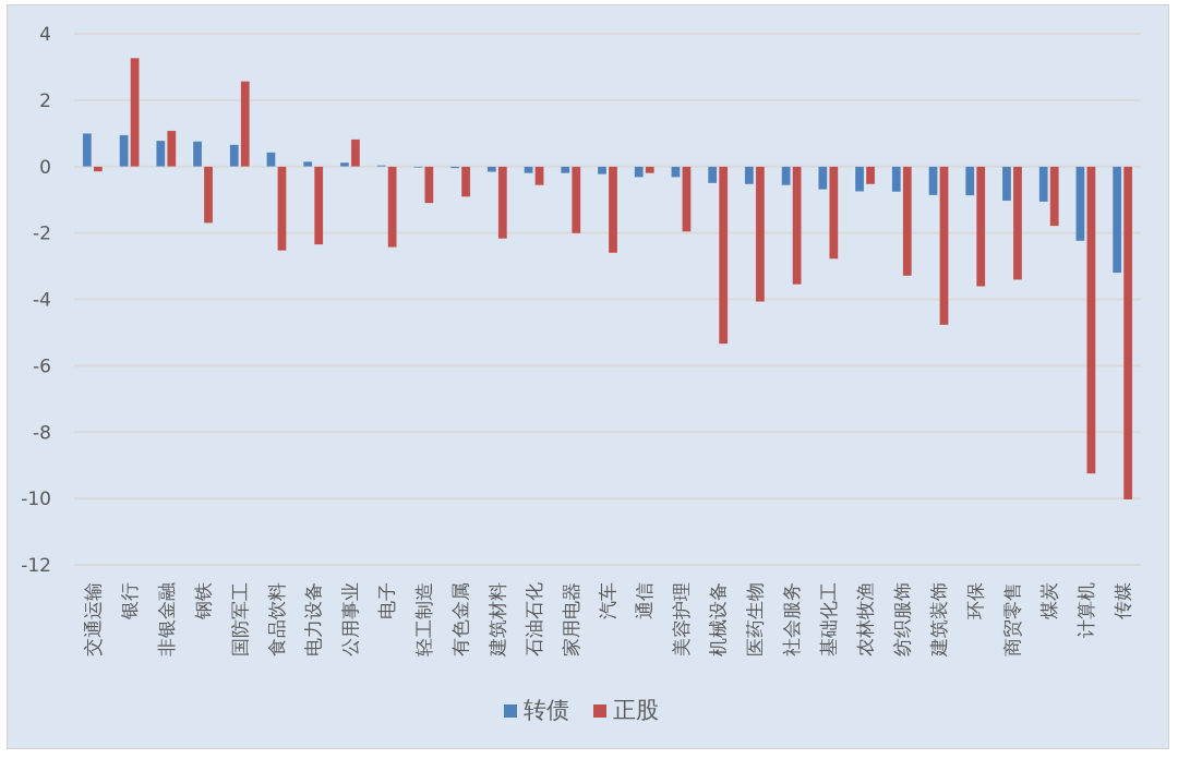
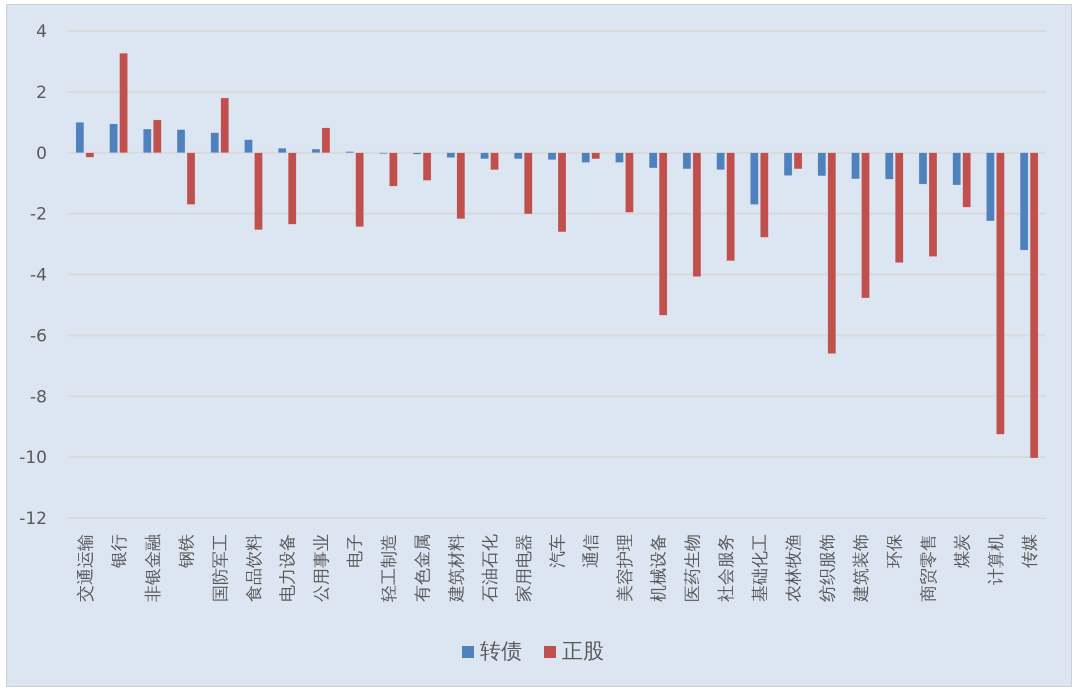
正股/国防军工: 2.6 -> 1.8
转债/基础化工: -0.7 -> -1.7
正股/纺织服饰: -3.3 -> -6.6
